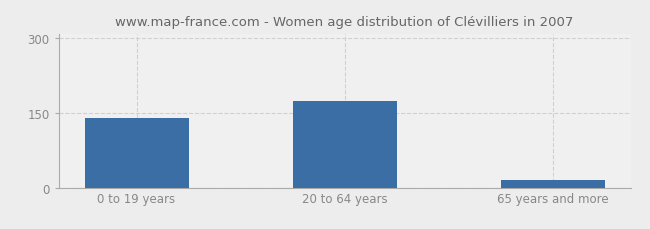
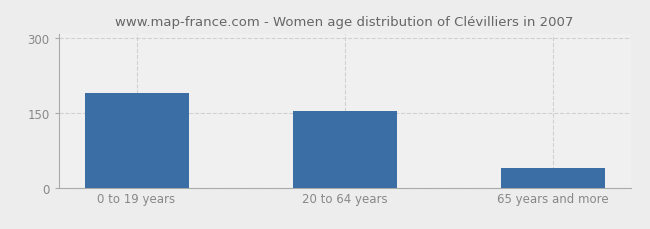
0 to 19 years: 140 -> 190
20 to 64 years: 175 -> 155
65 years and more: 15 -> 40
